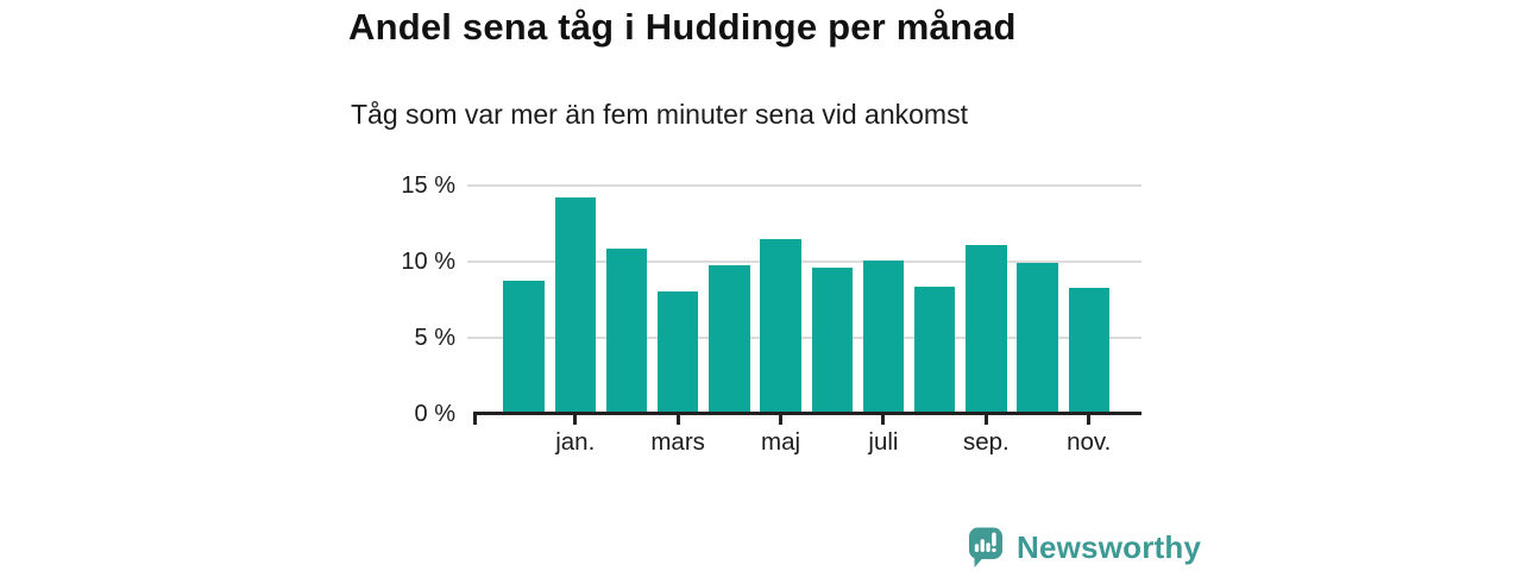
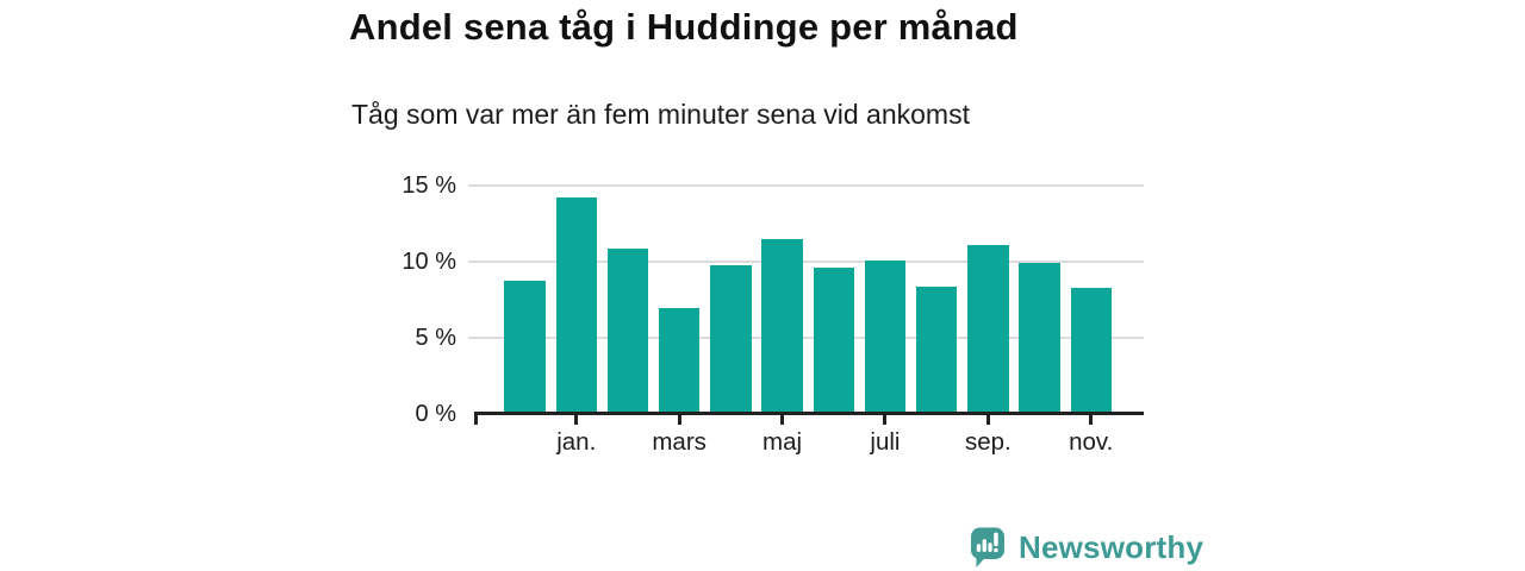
mars: 8.1% -> 7.0%
